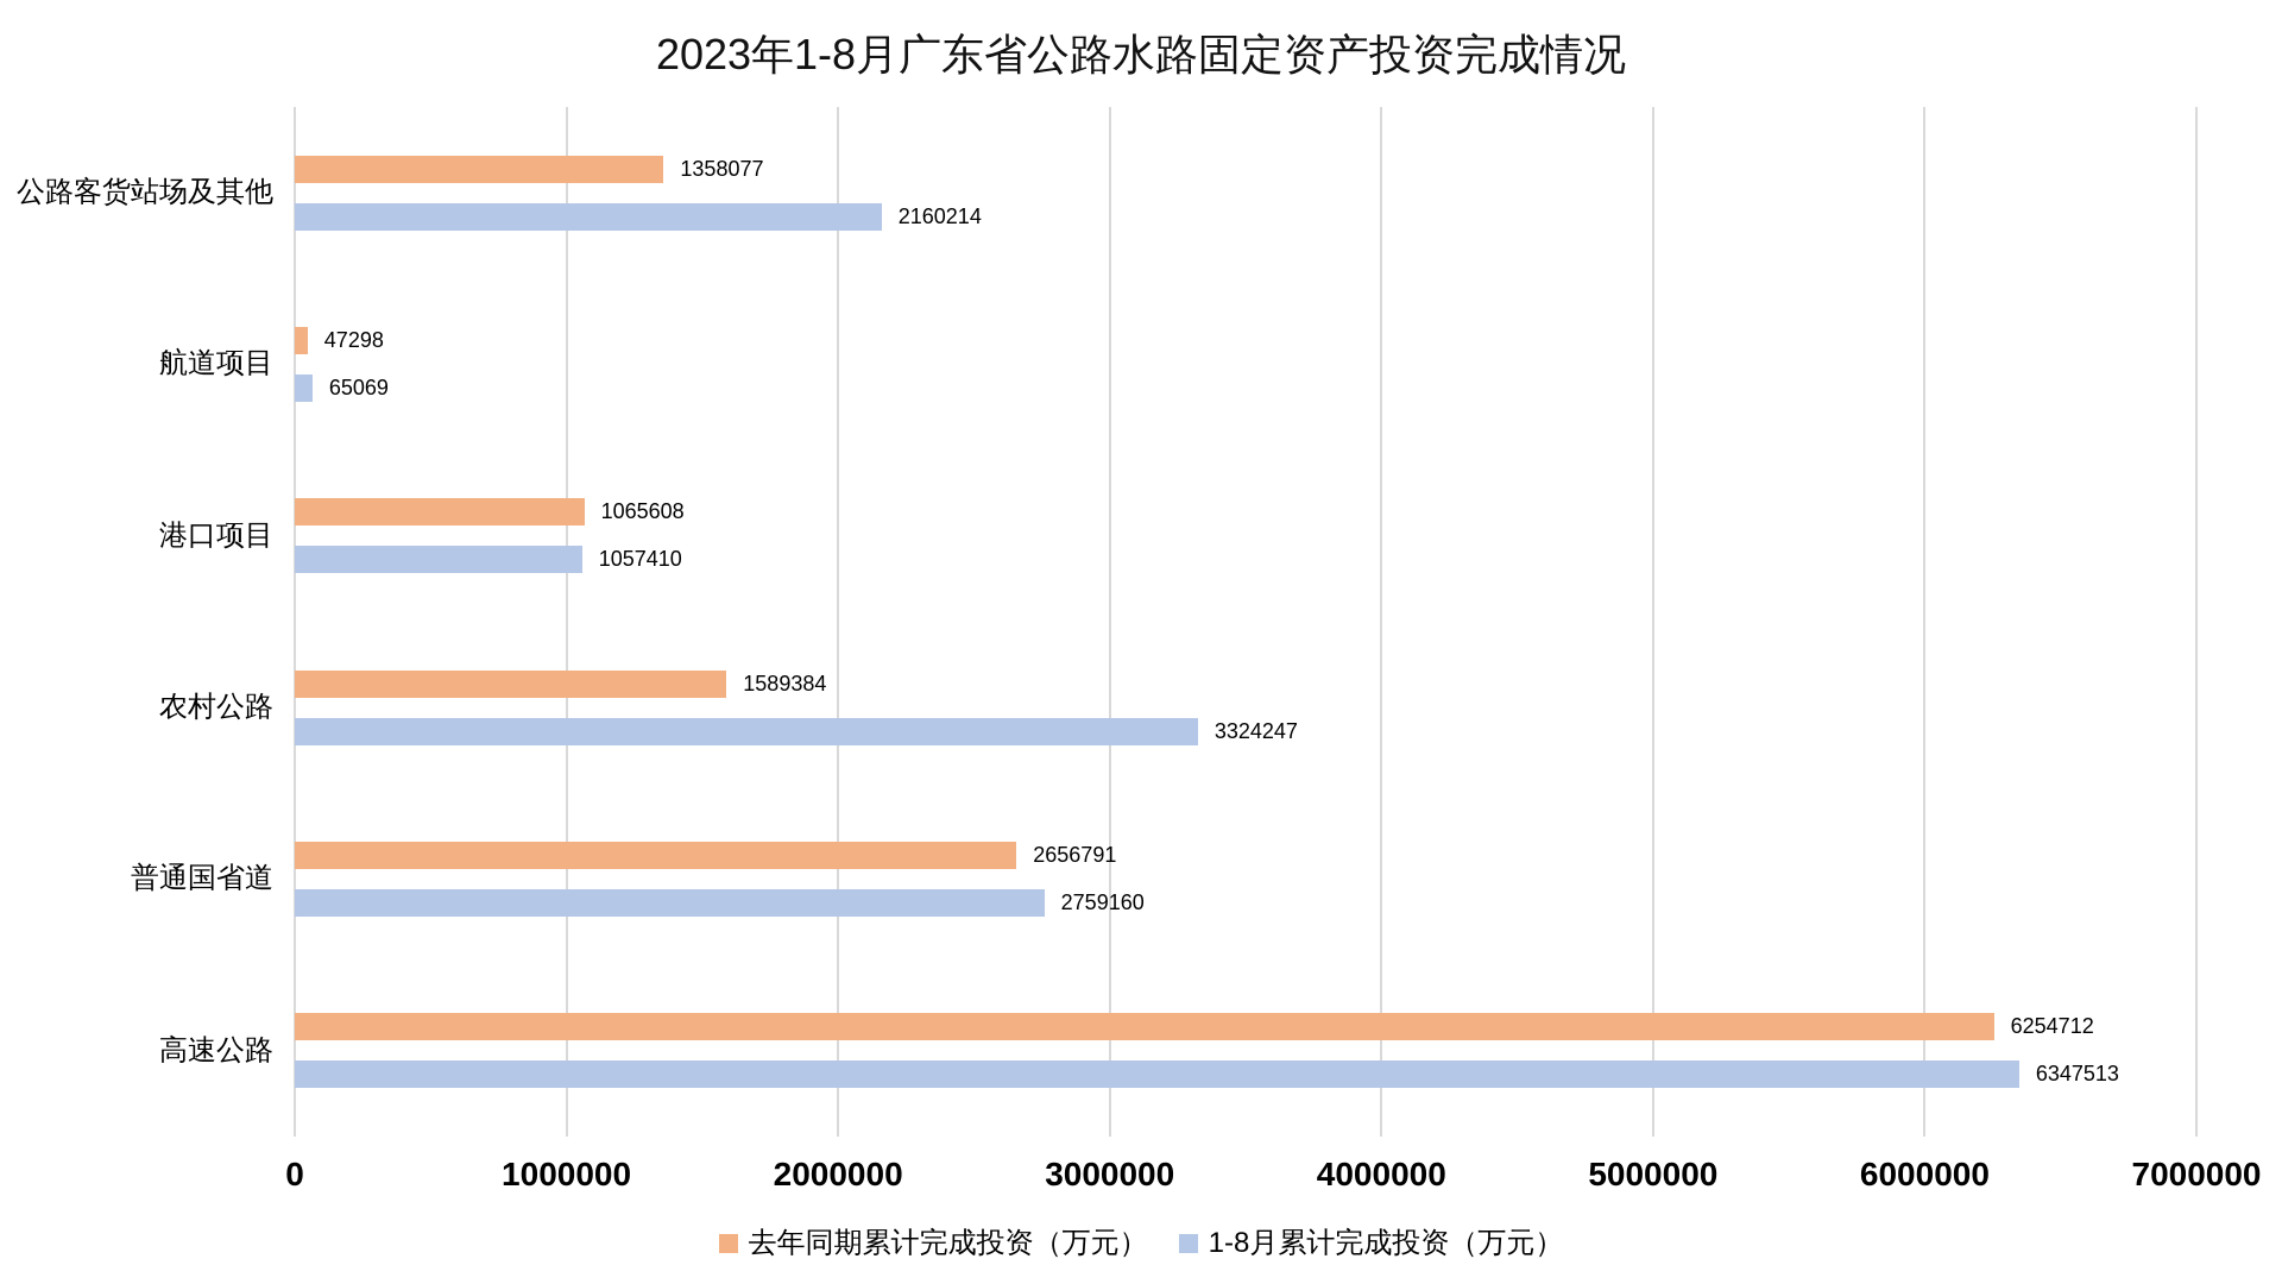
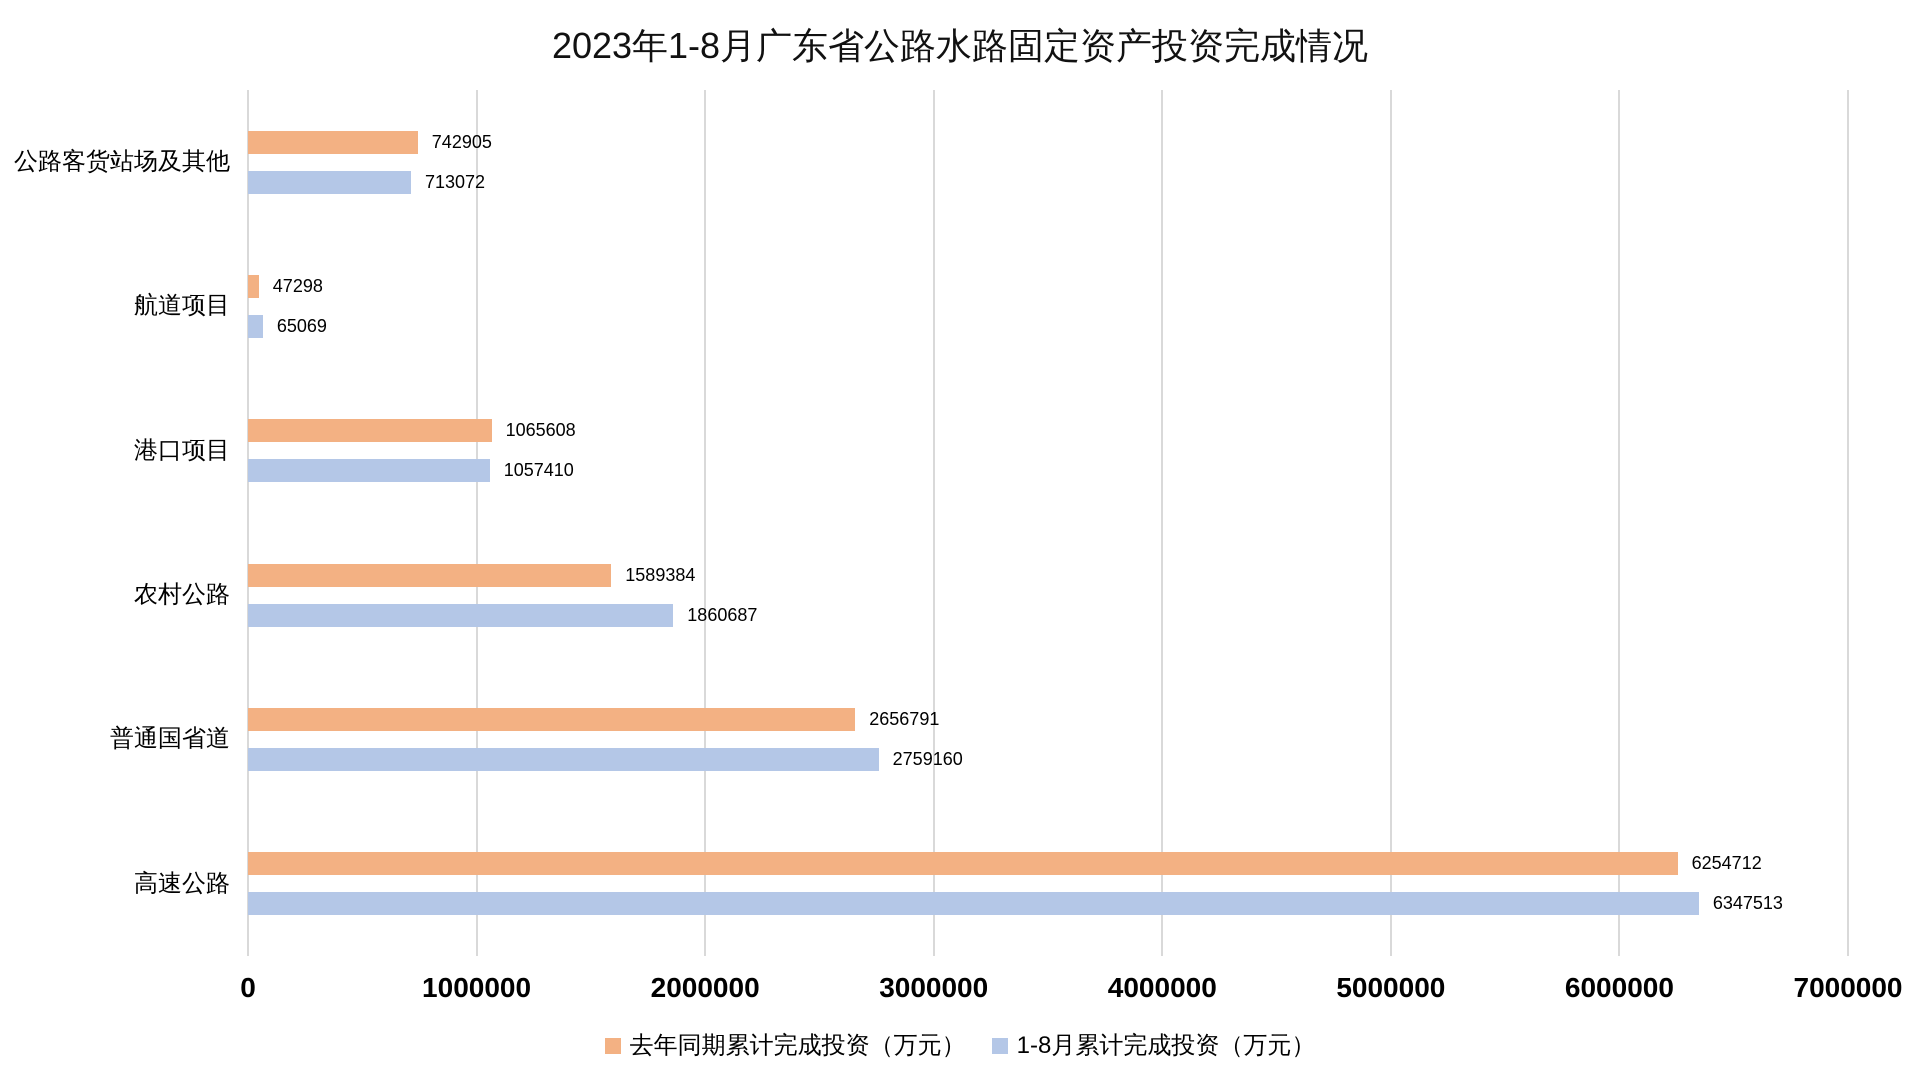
去年同期累计完成投资（万元）/公路客货站场及其他: 1358077 -> 742905
1-8月累计完成投资（万元）/公路客货站场及其他: 2160214 -> 713072
1-8月累计完成投资（万元）/农村公路: 3324247 -> 1860687
